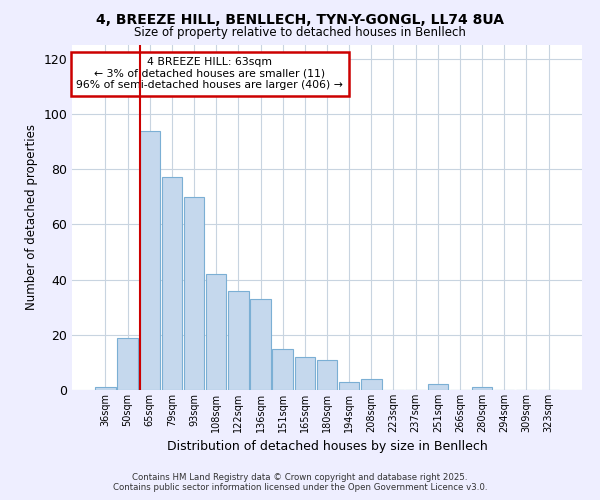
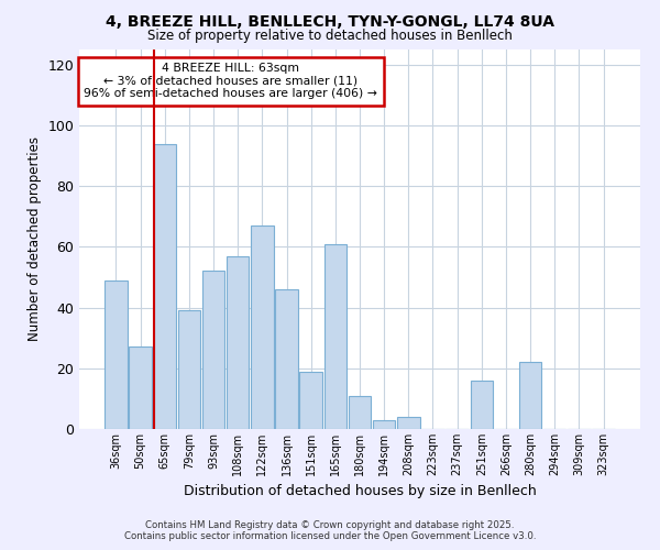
36sqm: 1 -> 49
50sqm: 19 -> 27
79sqm: 77 -> 39
93sqm: 70 -> 52
108sqm: 42 -> 57
122sqm: 36 -> 67
136sqm: 33 -> 46
151sqm: 15 -> 19
165sqm: 12 -> 61
251sqm: 2 -> 16
280sqm: 1 -> 22
